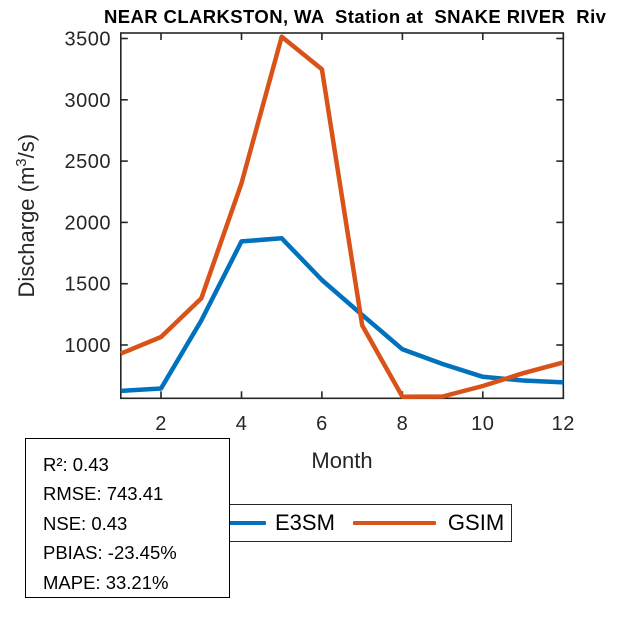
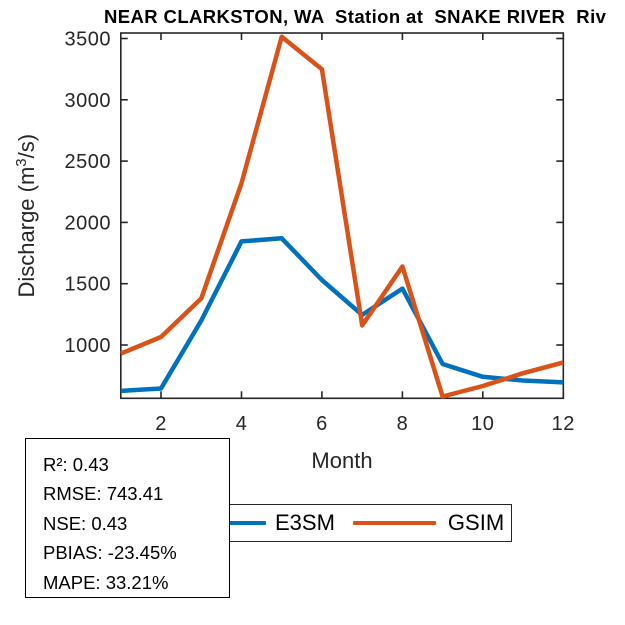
E3SM/8: 960 -> 1460
GSIM/8: 580 -> 1640
